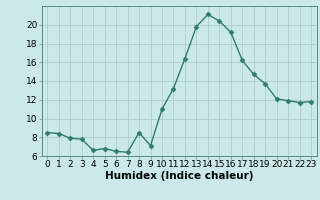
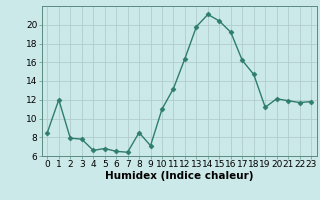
1: 8.4 -> 12.0
19: 13.7 -> 11.2
